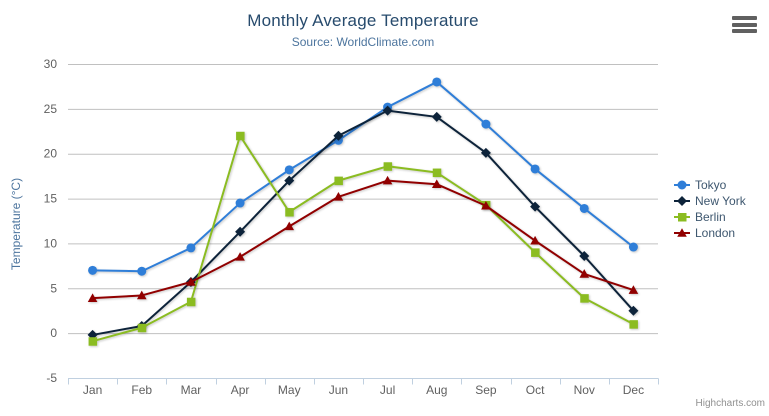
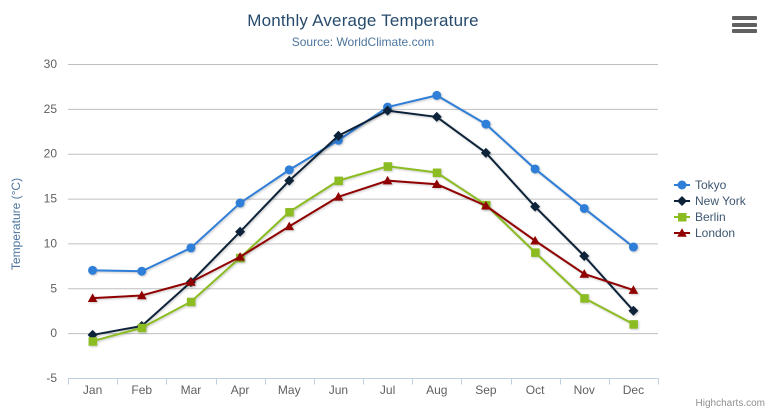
Berlin/Apr: 22 -> 8
Tokyo/Aug: 28 -> 26
